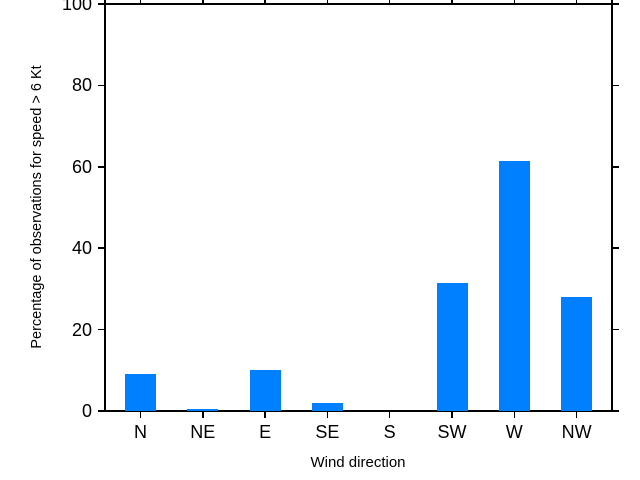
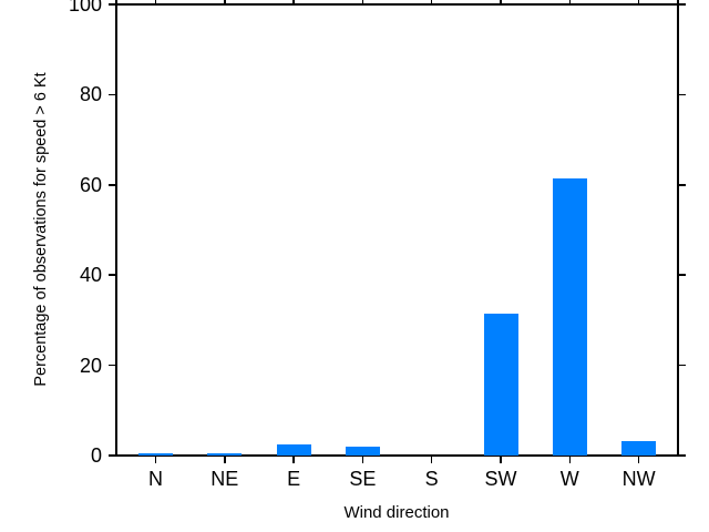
N: 9 -> 1
E: 10 -> 2
NW: 28 -> 3
